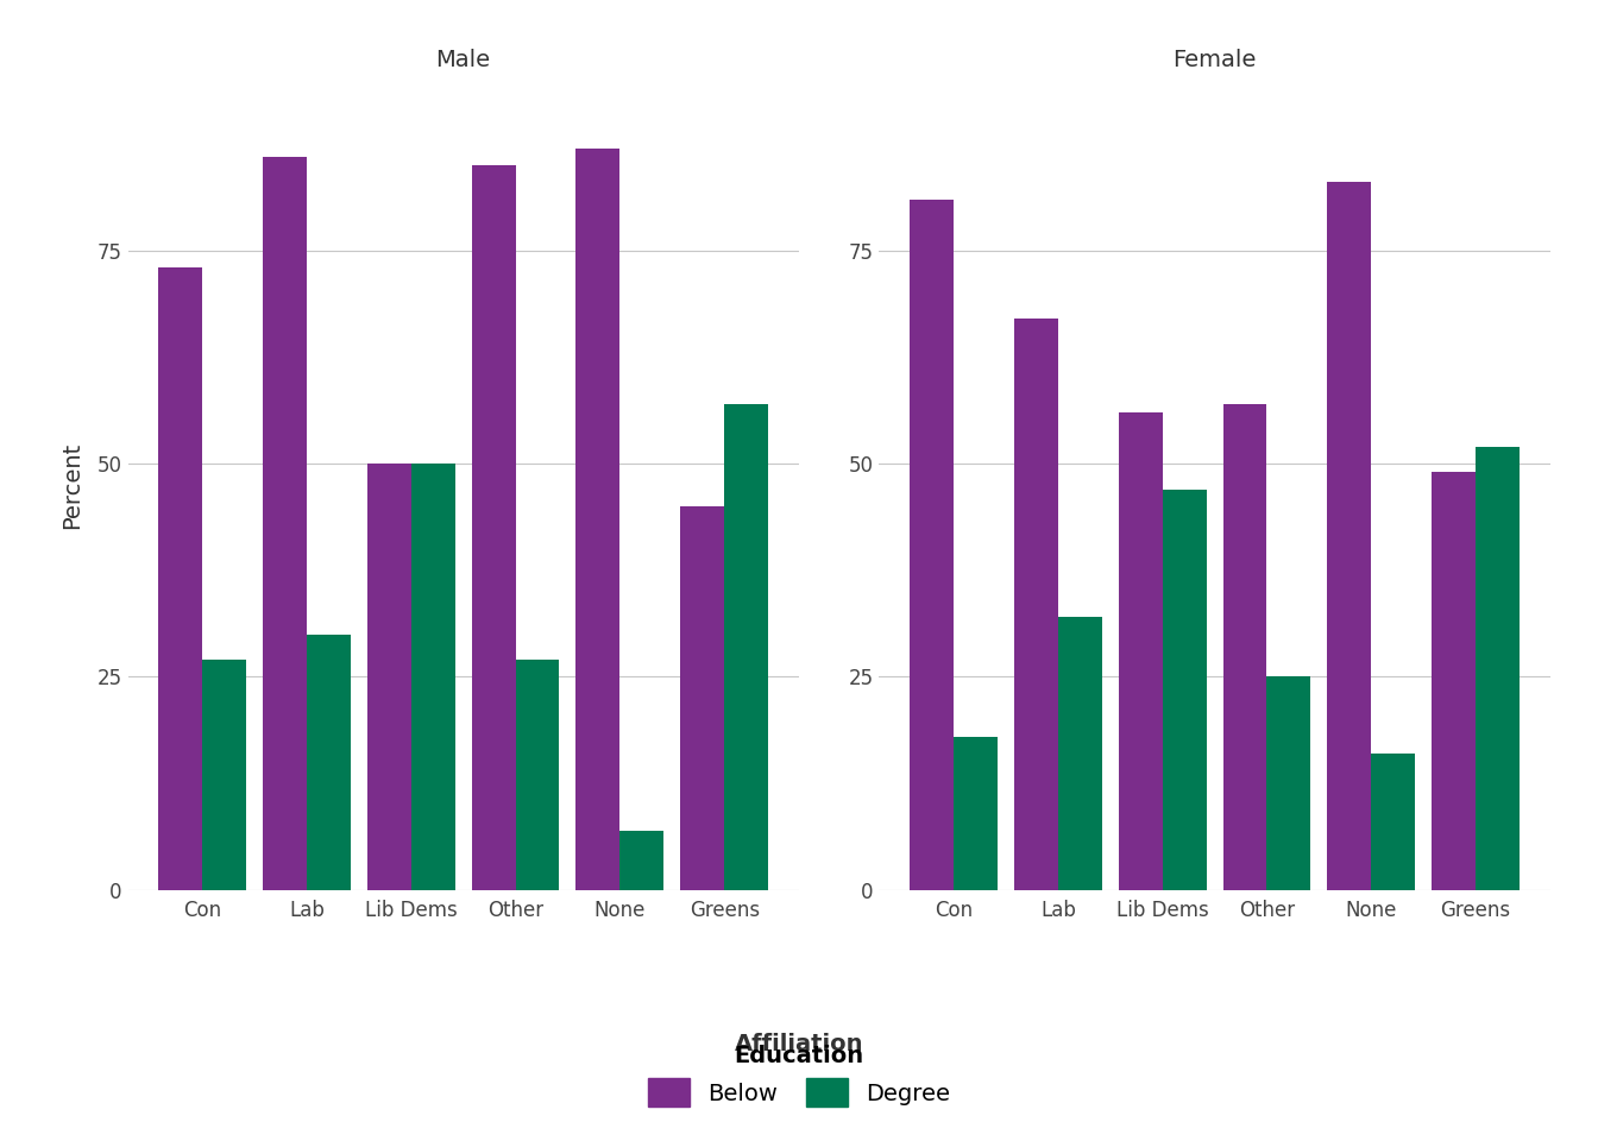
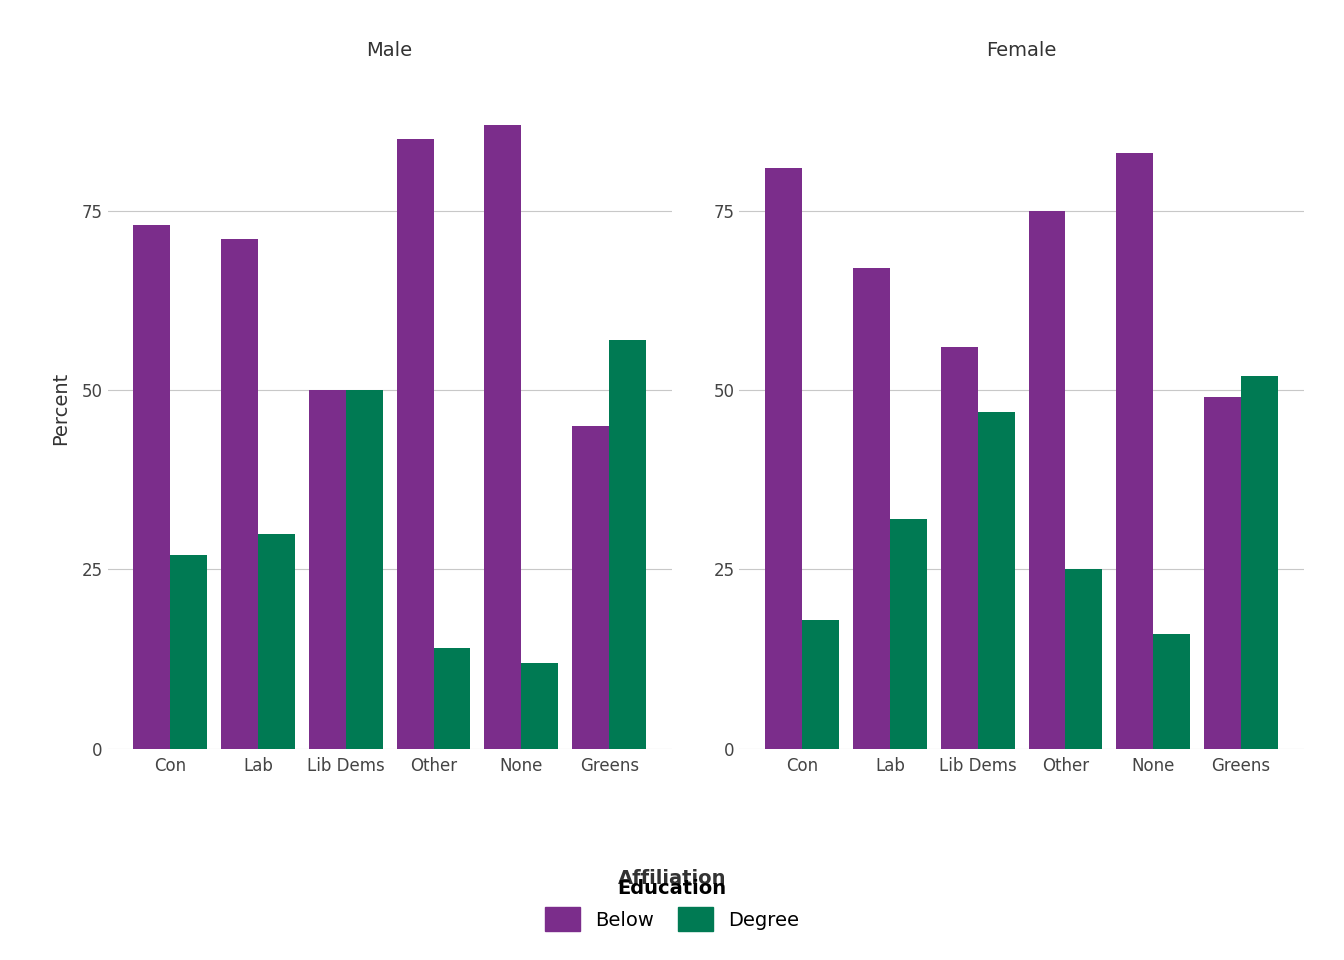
Male/Below/Lab: 86 -> 71
Male/Degree/Other: 27 -> 14
Male/Degree/None: 7 -> 12
Female/Below/Other: 57 -> 75
